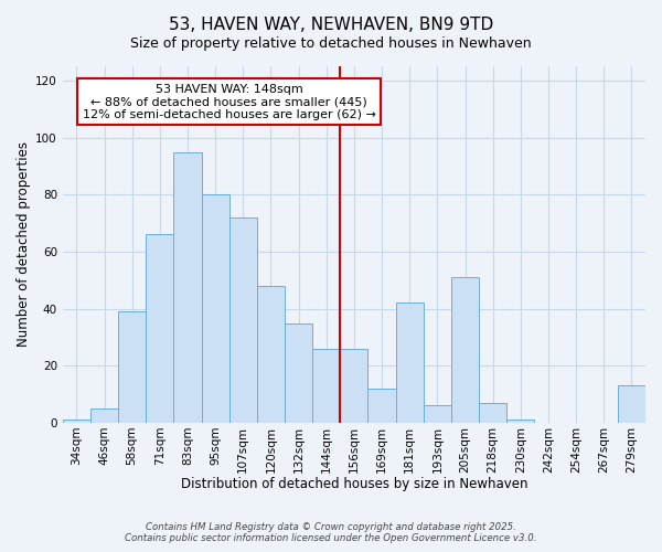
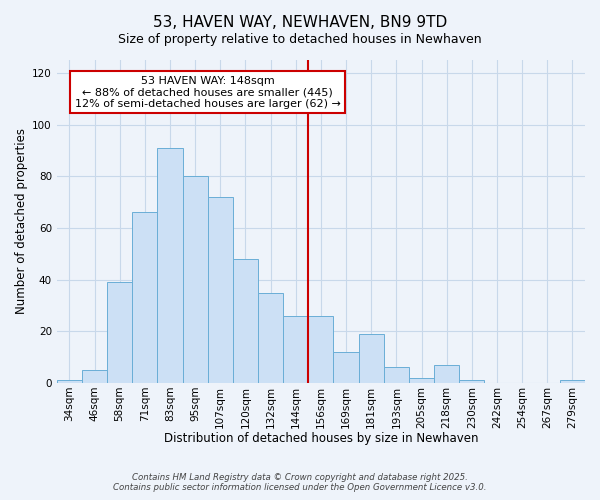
83sqm: 95 -> 91
181sqm: 42 -> 19
205sqm: 51 -> 2
279sqm: 13 -> 1
